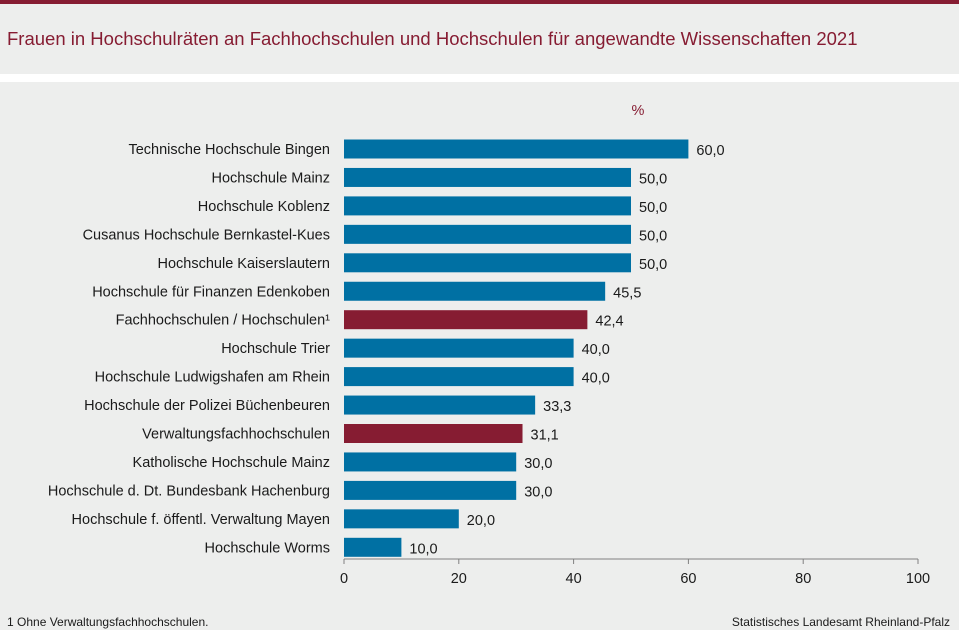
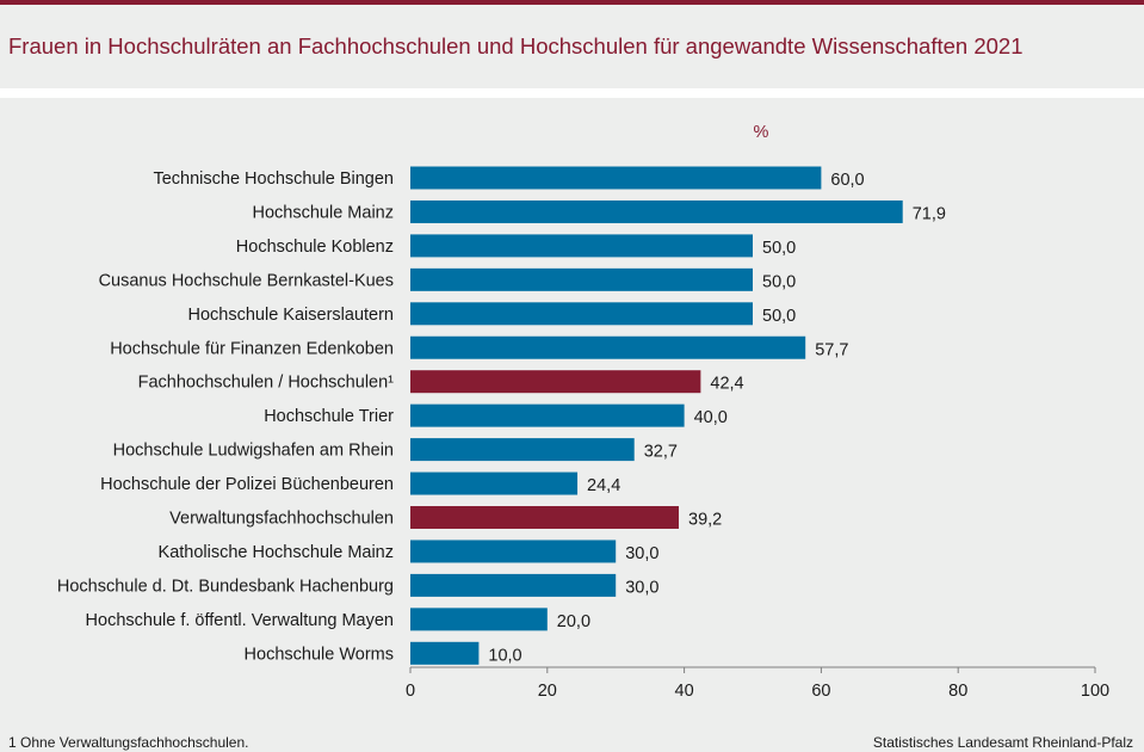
Hochschule Mainz: 50,0 -> 71,9
Hochschule für Finanzen Edenkoben: 45,5 -> 57,7
Hochschule Ludwigshafen am Rhein: 40,0 -> 32,7
Hochschule der Polizei Büchenbeuren: 33,3 -> 24,4
Verwaltungsfachhochschulen: 31,1 -> 39,2
